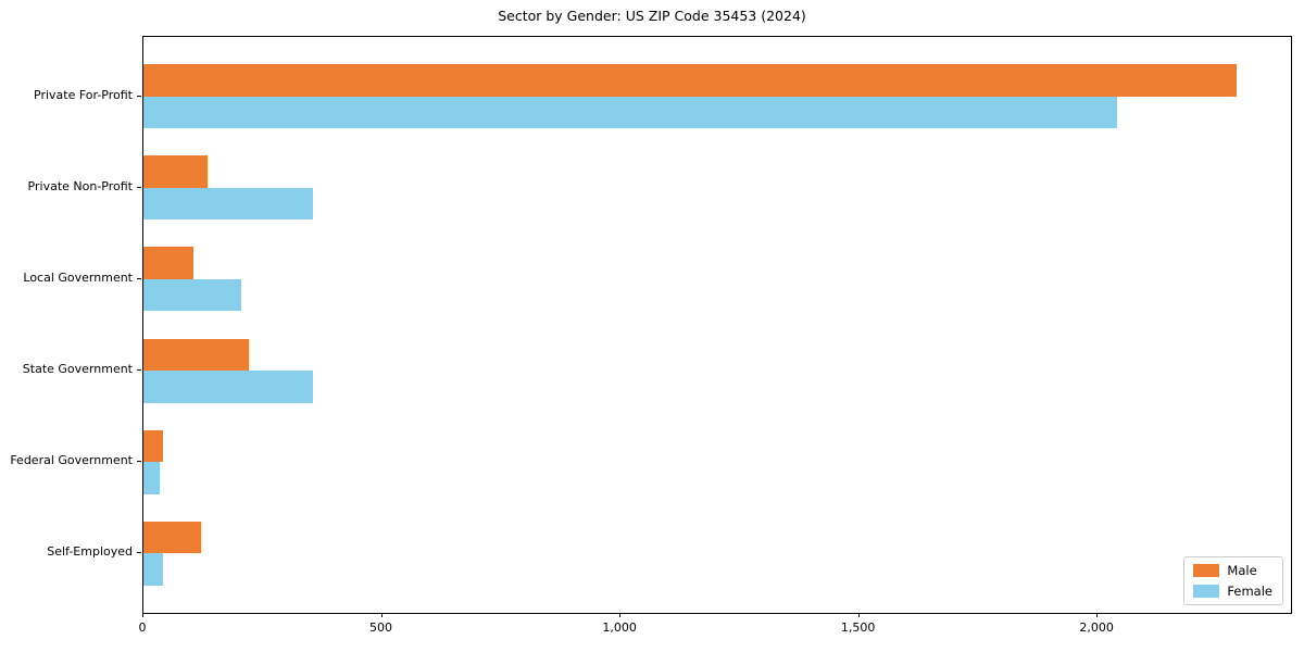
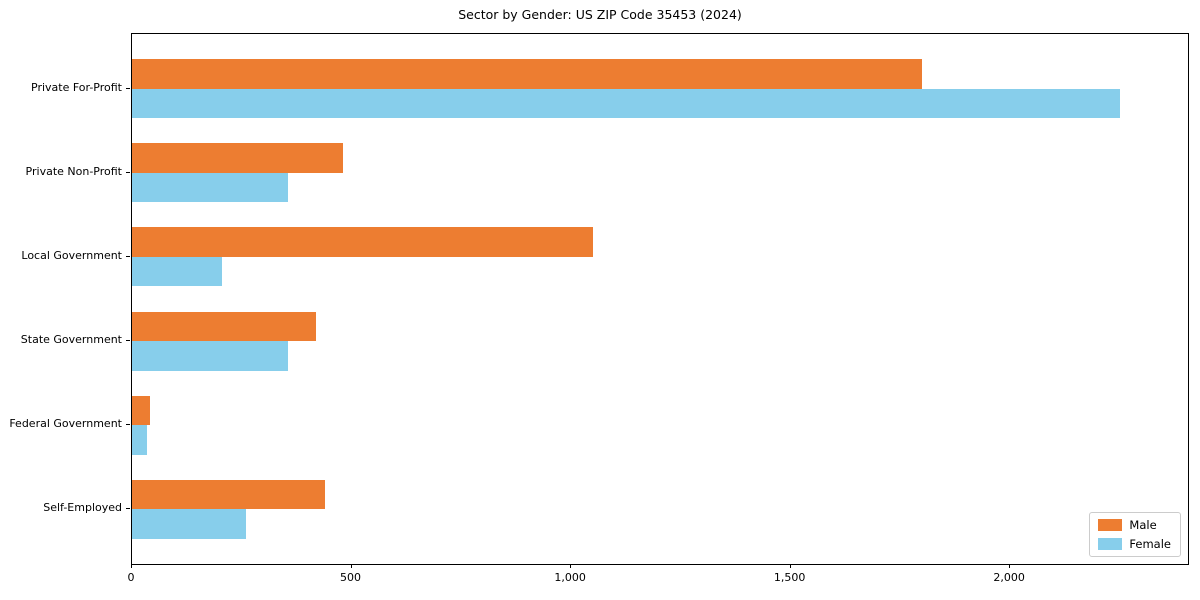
Male/Private For-Profit: 2290 -> 1800
Female/Private For-Profit: 2040 -> 2250
Male/Private Non-Profit: 140 -> 480
Male/Local Government: 100 -> 1050
Male/State Government: 220 -> 420
Male/Self-Employed: 120 -> 440
Female/Self-Employed: 40 -> 260
